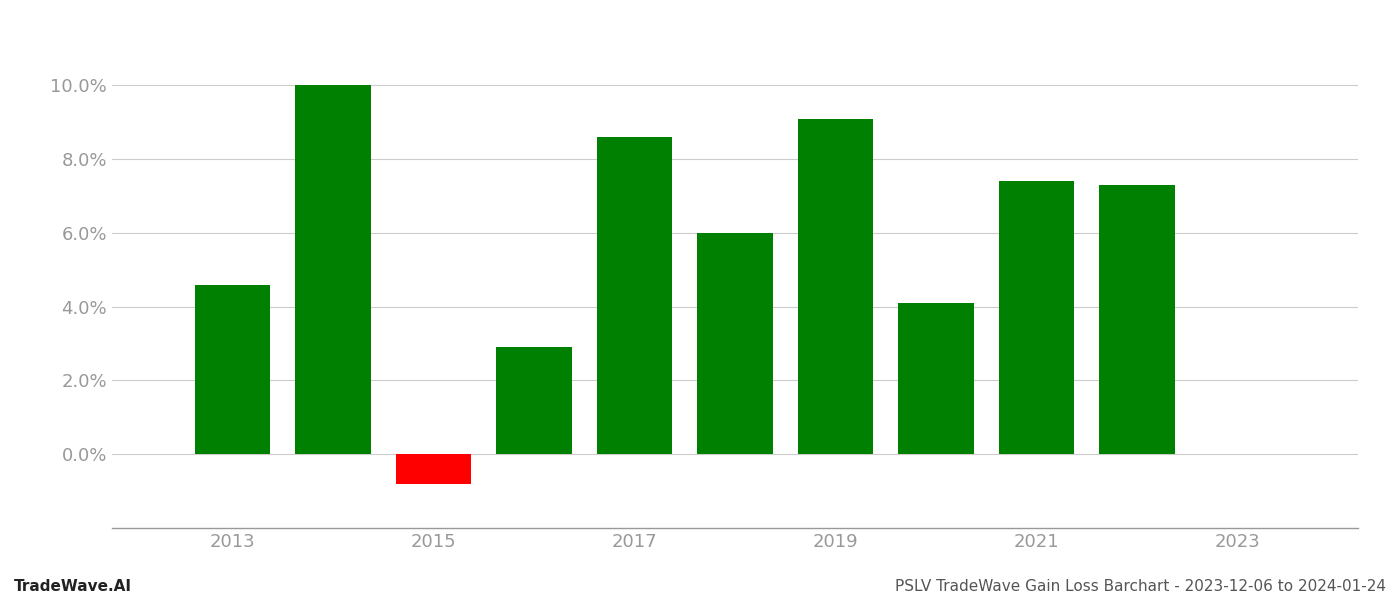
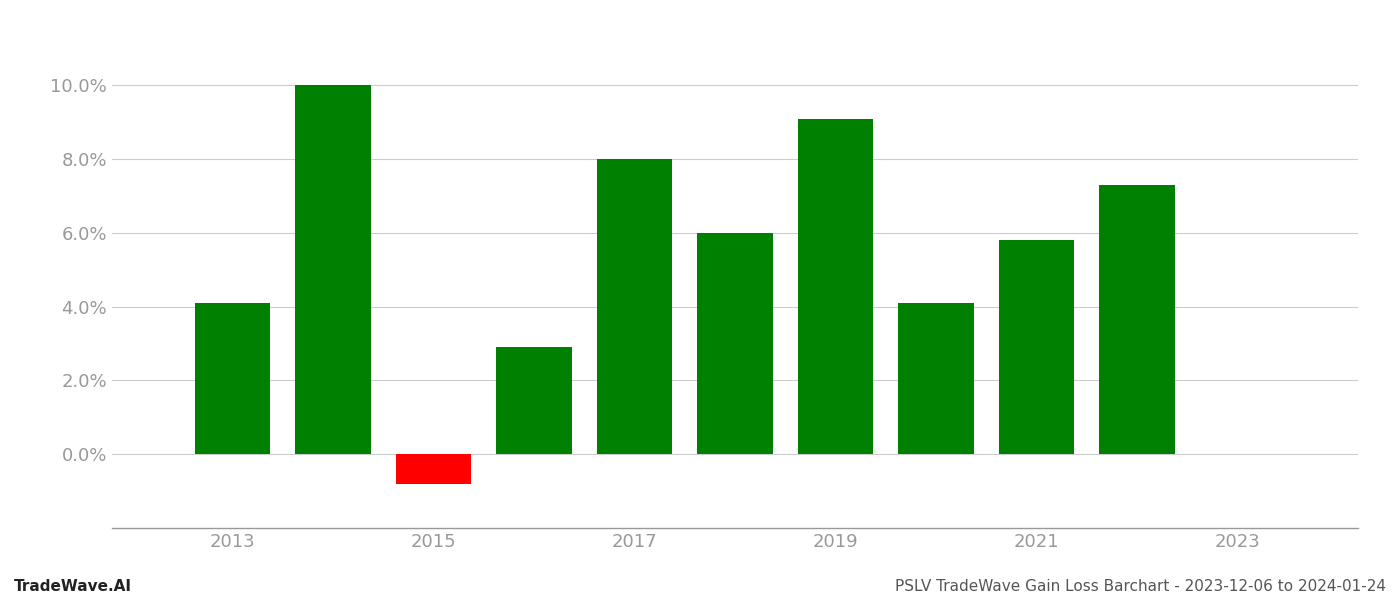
2013: 4.6% -> 4.1%
2017: 8.6% -> 8.0%
2021: 7.4% -> 5.8%
